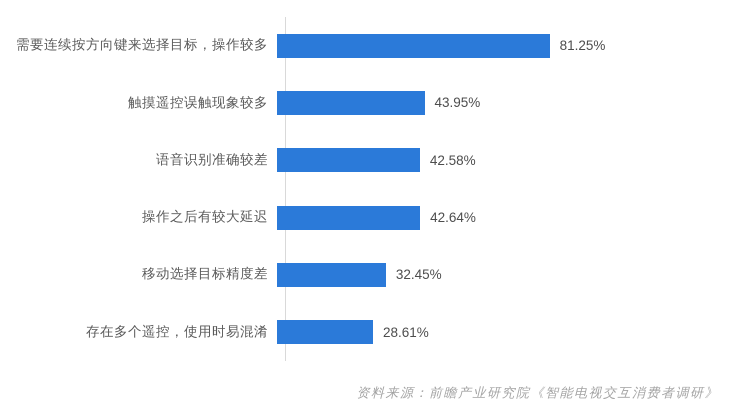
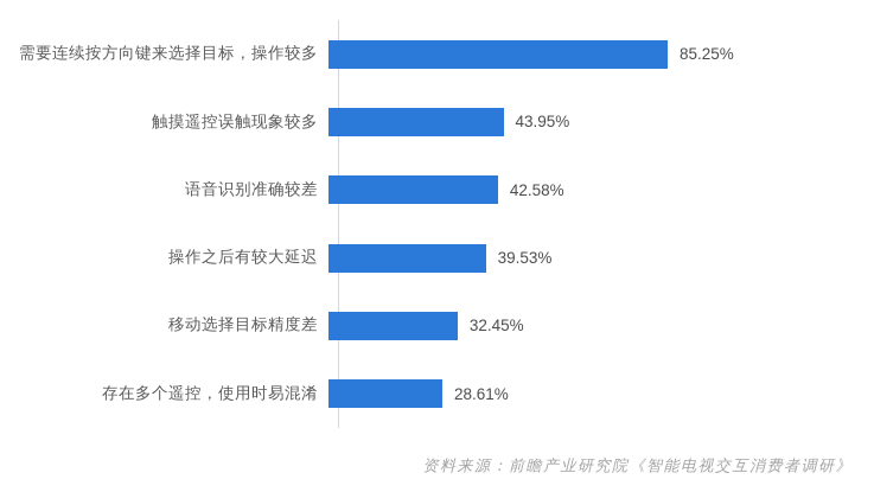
需要连续按方向键来选择目标，操作较多: 81.25% -> 85.25%
操作之后有较大延迟: 42.64% -> 39.53%
